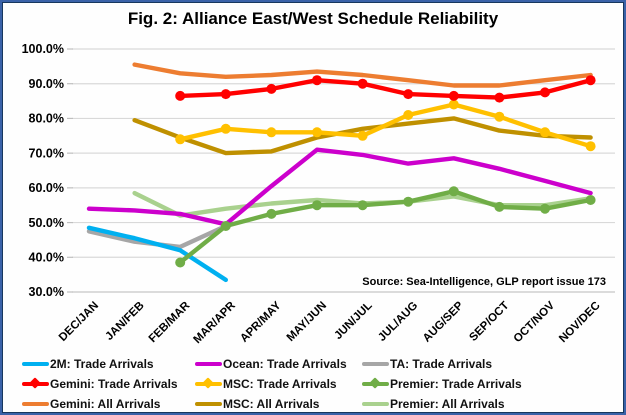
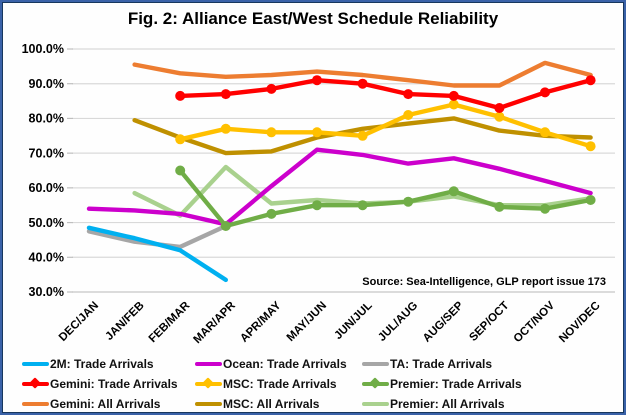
Premier: Trade Arrivals/FEB/MAR: 38% -> 65%
Premier: All Arrivals/MAR/APR: 54% -> 66%
Gemini: Trade Arrivals/SEP/OCT: 86% -> 83%
Gemini: All Arrivals/OCT/NOV: 91% -> 96%
